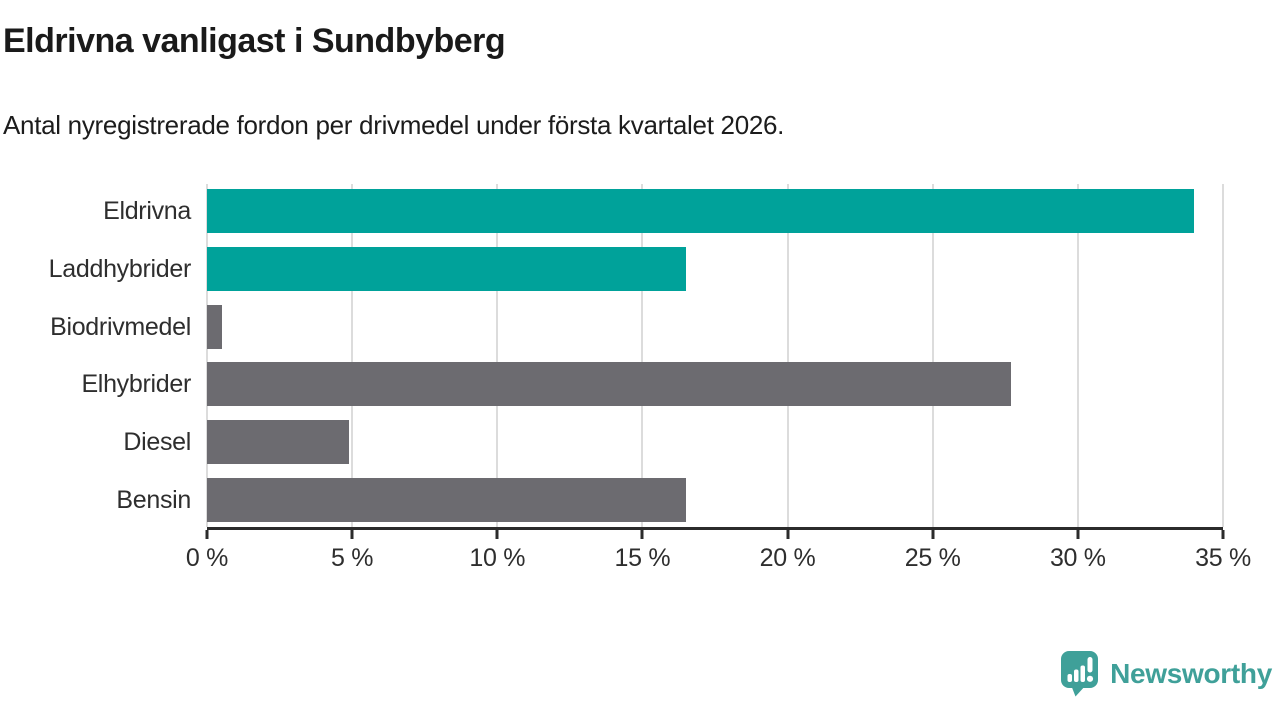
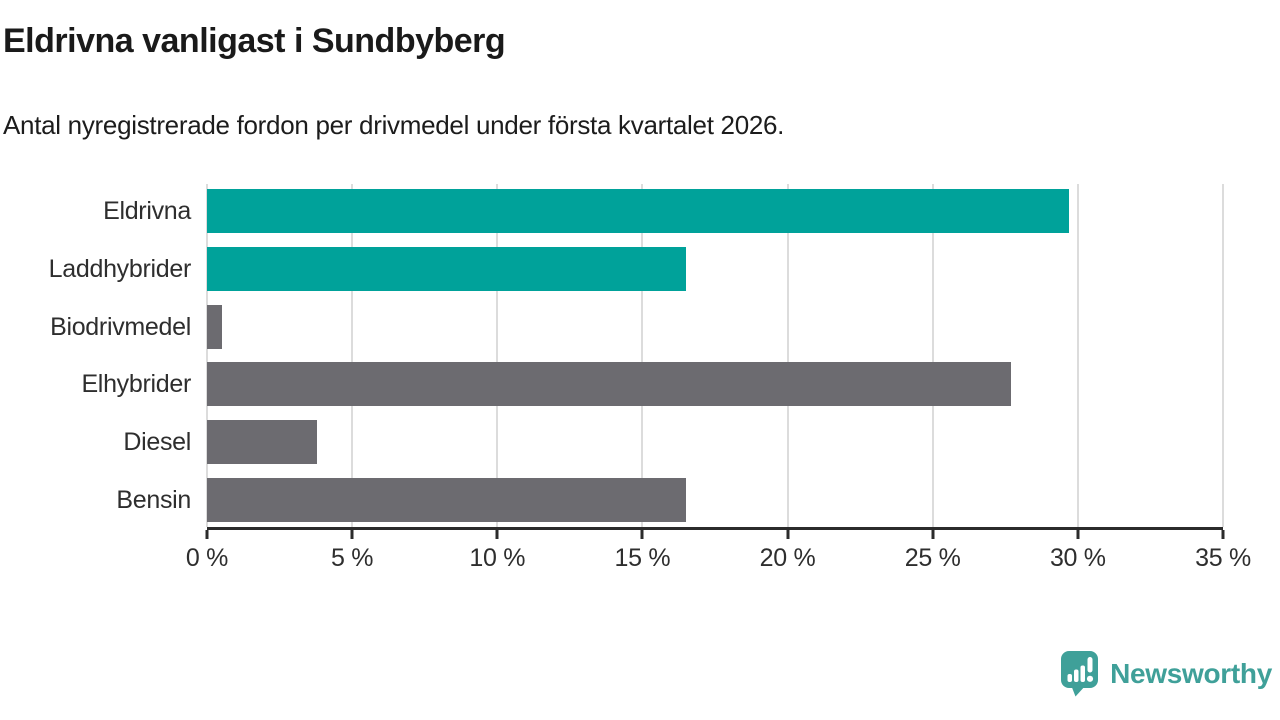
Eldrivna: 34.0% -> 29.7%
Diesel: 4.9% -> 3.8%
